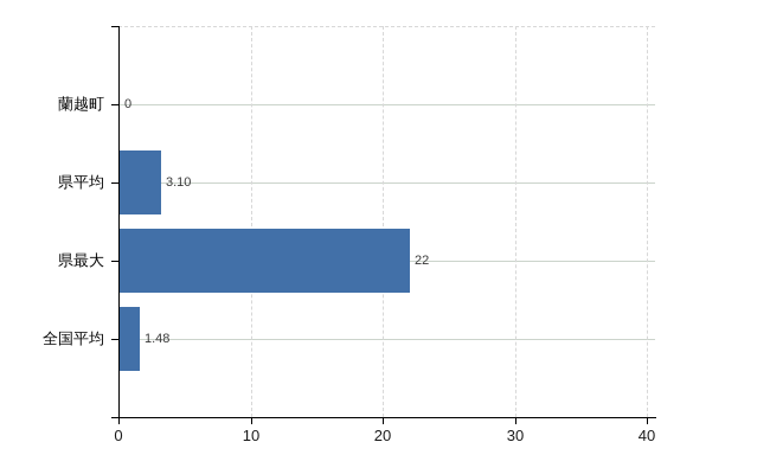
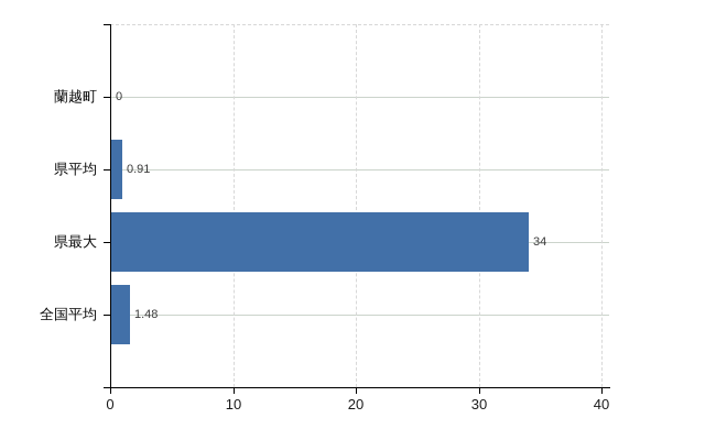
県平均: 3.10 -> 0.91
県最大: 22 -> 34
